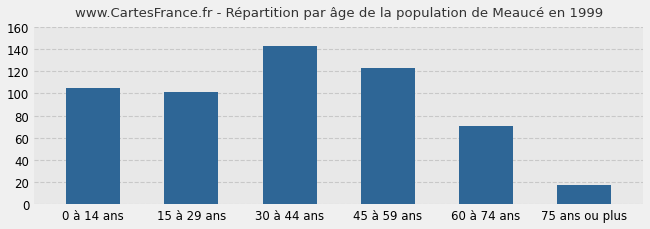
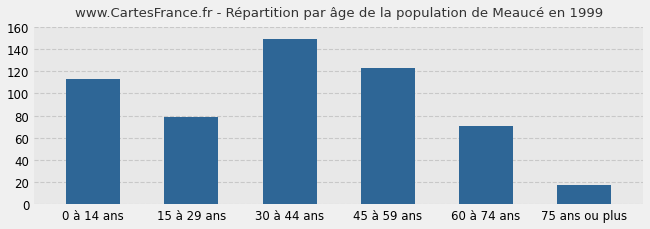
0 à 14 ans: 105 -> 113
15 à 29 ans: 101 -> 79
30 à 44 ans: 143 -> 149
